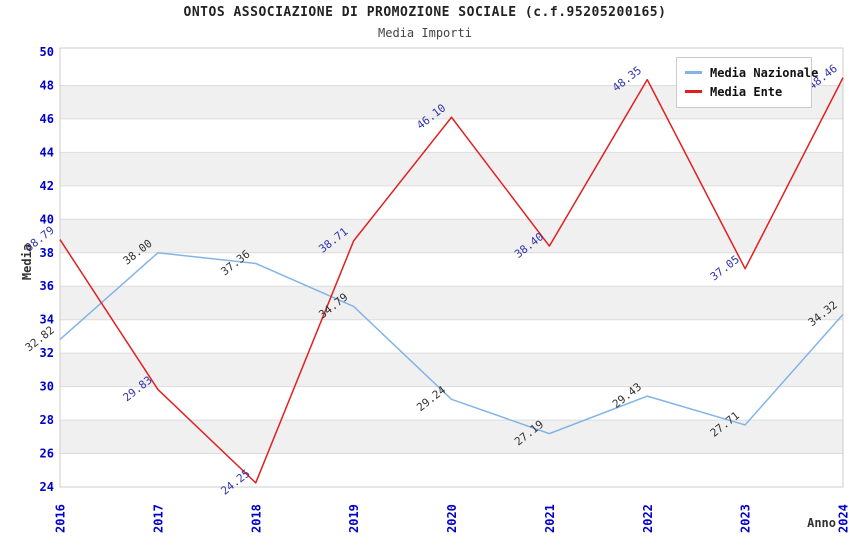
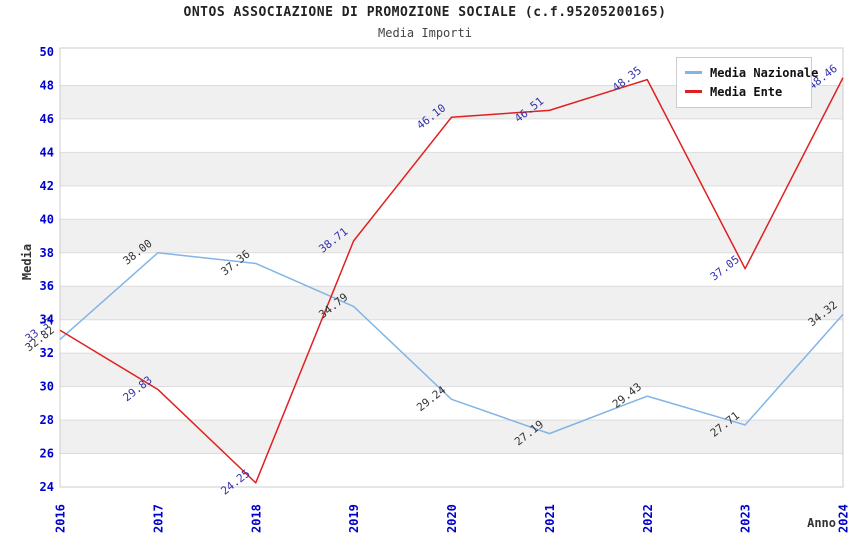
Media Ente/2016: 38.79 -> 33.37
Media Ente/2021: 38.40 -> 46.51
